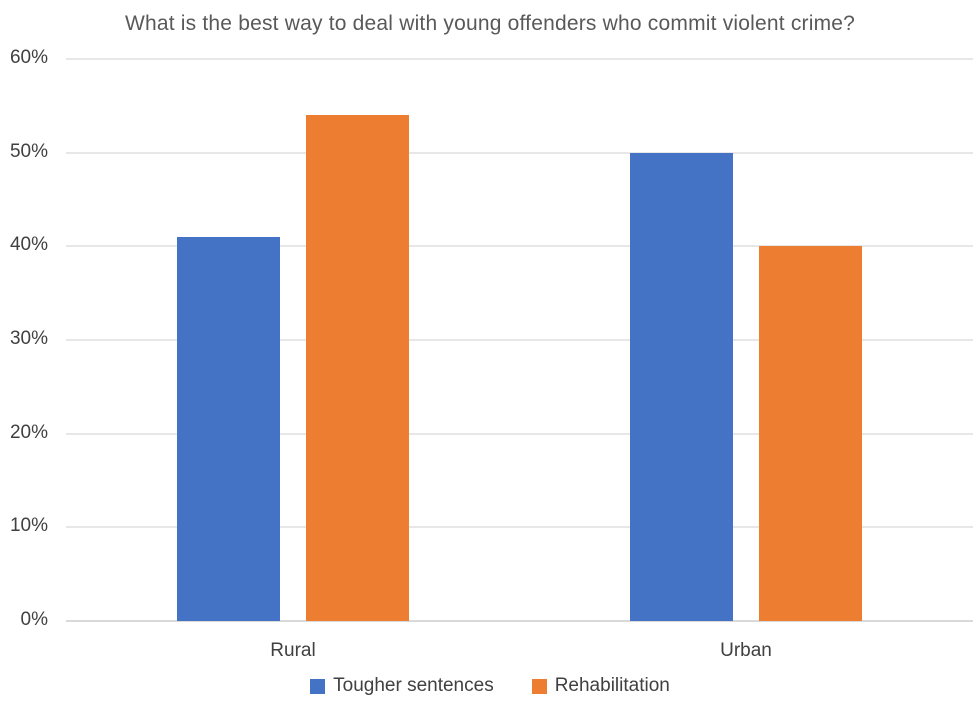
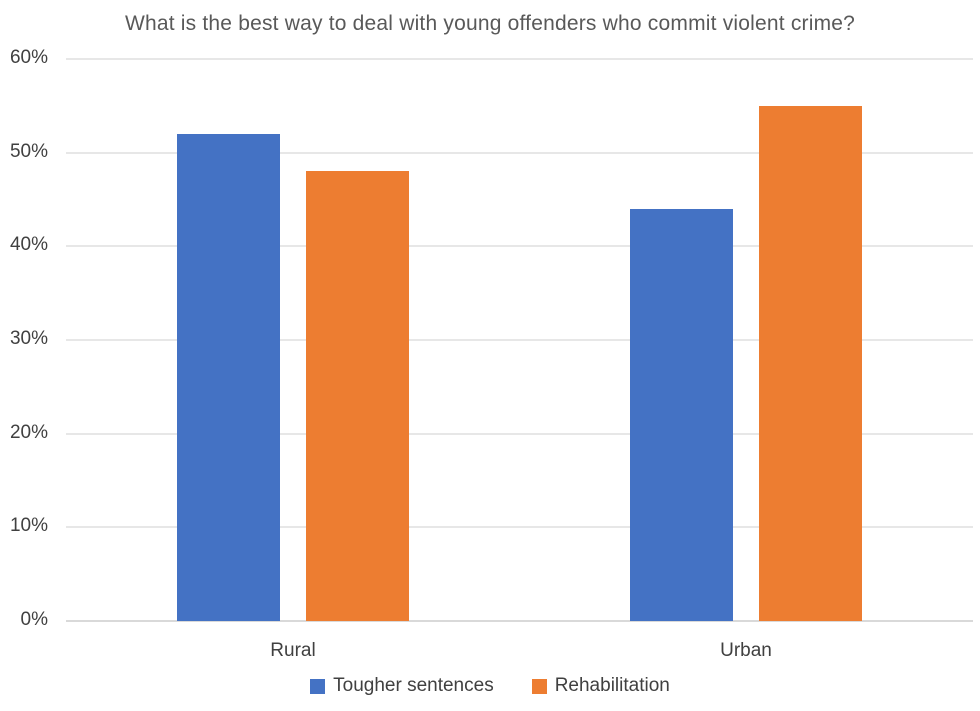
Tougher sentences/Rural: 41% -> 52%
Rehabilitation/Rural: 54% -> 48%
Tougher sentences/Urban: 50% -> 44%
Rehabilitation/Urban: 40% -> 55%
